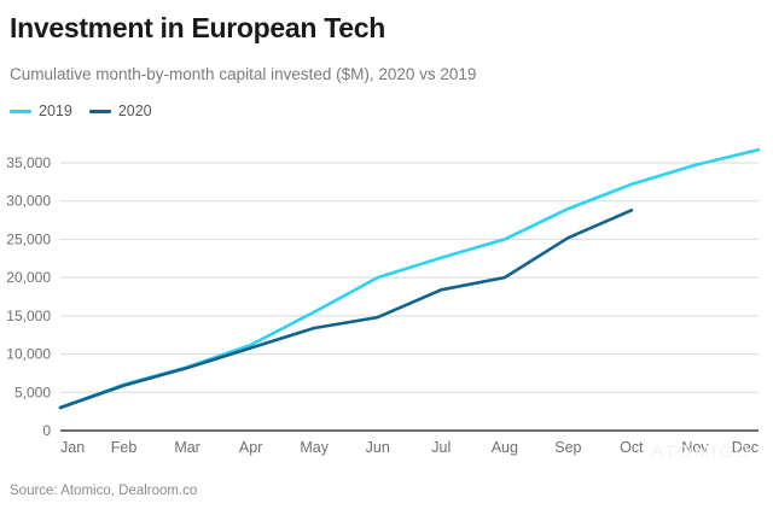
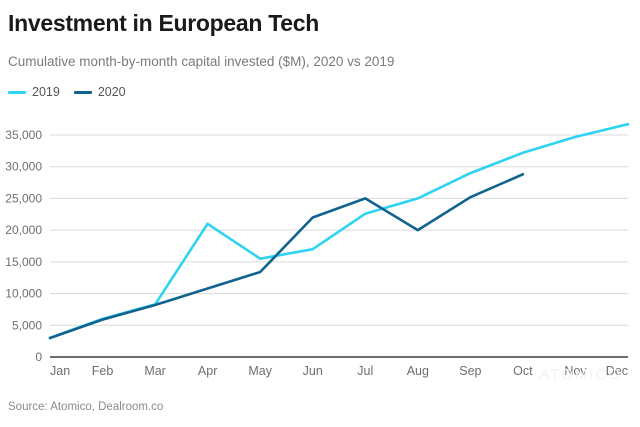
2019/Apr: 11000 -> 21000
2019/Jun: 20000 -> 17000
2020/Jun: 15000 -> 22000
2020/Jul: 18000 -> 25000
